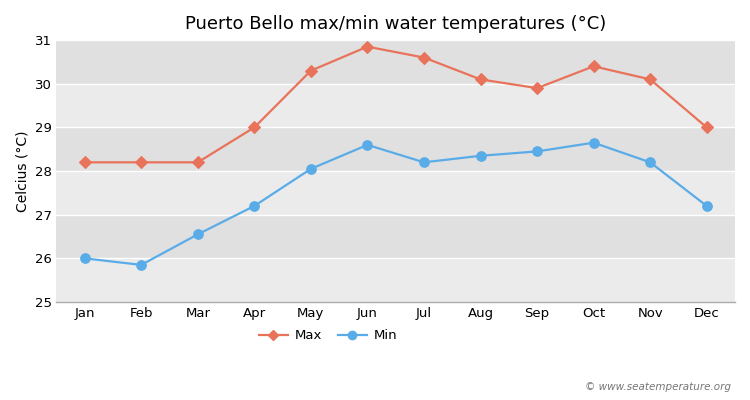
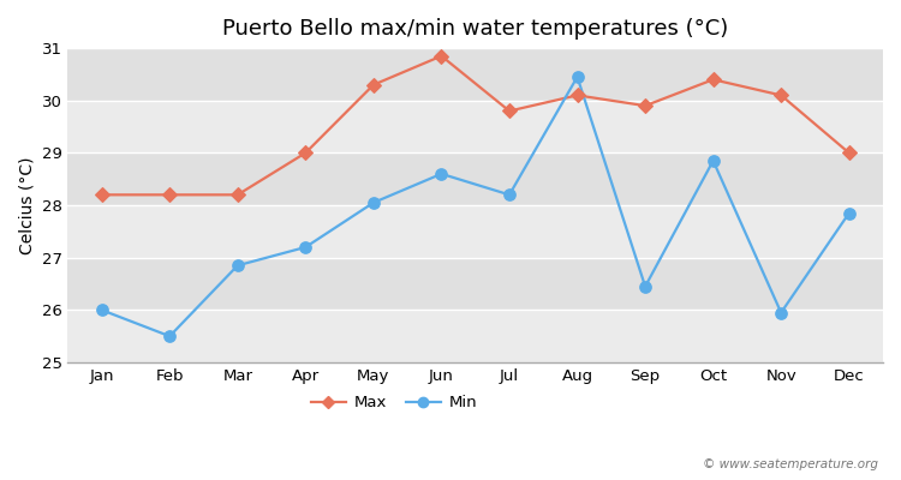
Min/Feb: 25.85 -> 25.50
Min/Mar: 26.55 -> 26.85
Max/Jul: 30.60 -> 29.80
Min/Aug: 28.35 -> 30.45
Min/Sep: 28.45 -> 26.45
Min/Oct: 28.65 -> 28.85
Min/Nov: 28.20 -> 25.95
Min/Dec: 27.20 -> 27.85
